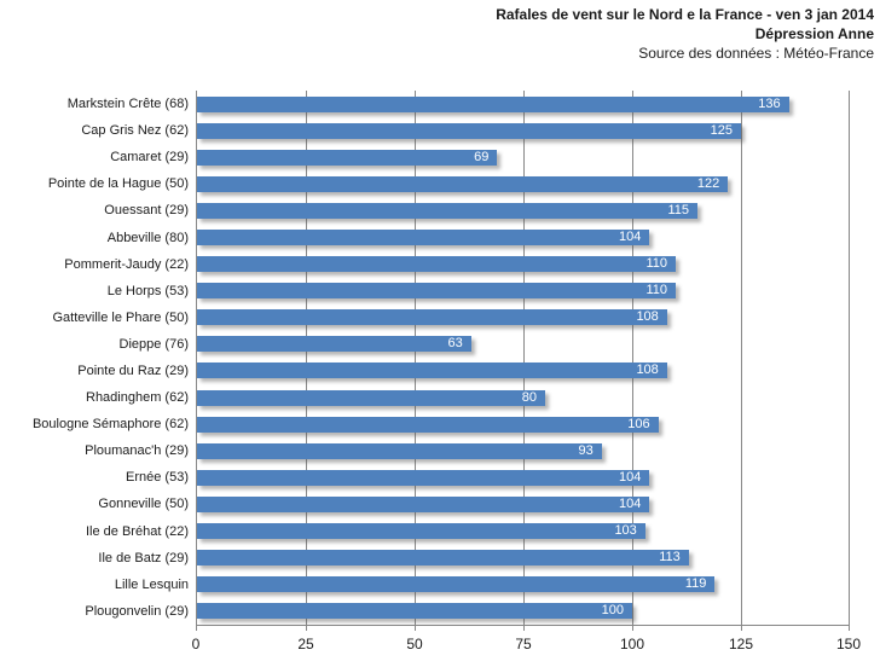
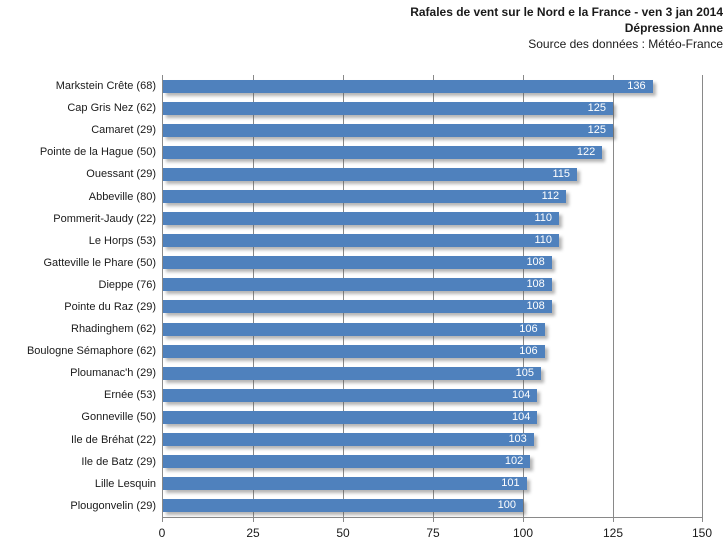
Camaret (29): 69 -> 125
Abbeville (80): 104 -> 112
Dieppe (76): 63 -> 108
Rhadinghem (62): 80 -> 106
Ploumanac'h (29): 93 -> 105
Ile de Batz (29): 113 -> 102
Lille Lesquin: 119 -> 101
